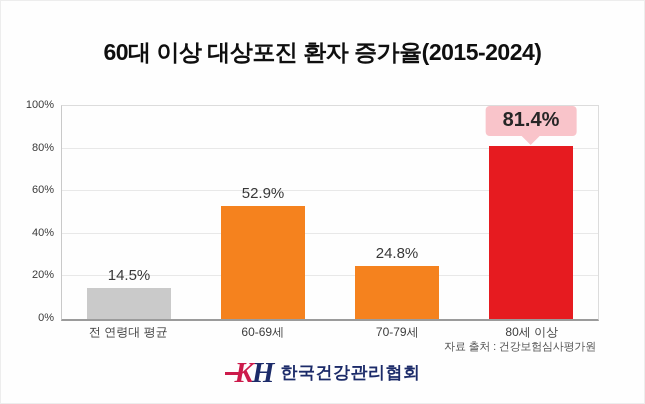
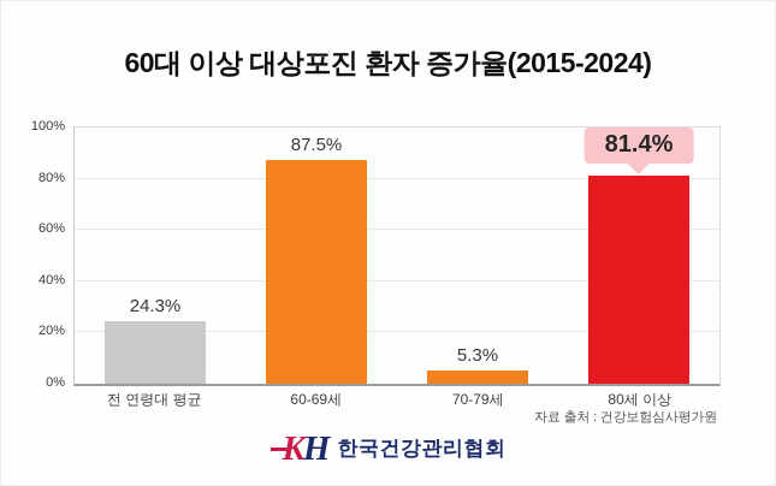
전 연령대 평균: 14.5% -> 24.3%
60-69세: 52.9% -> 87.5%
70-79세: 24.8% -> 5.3%
